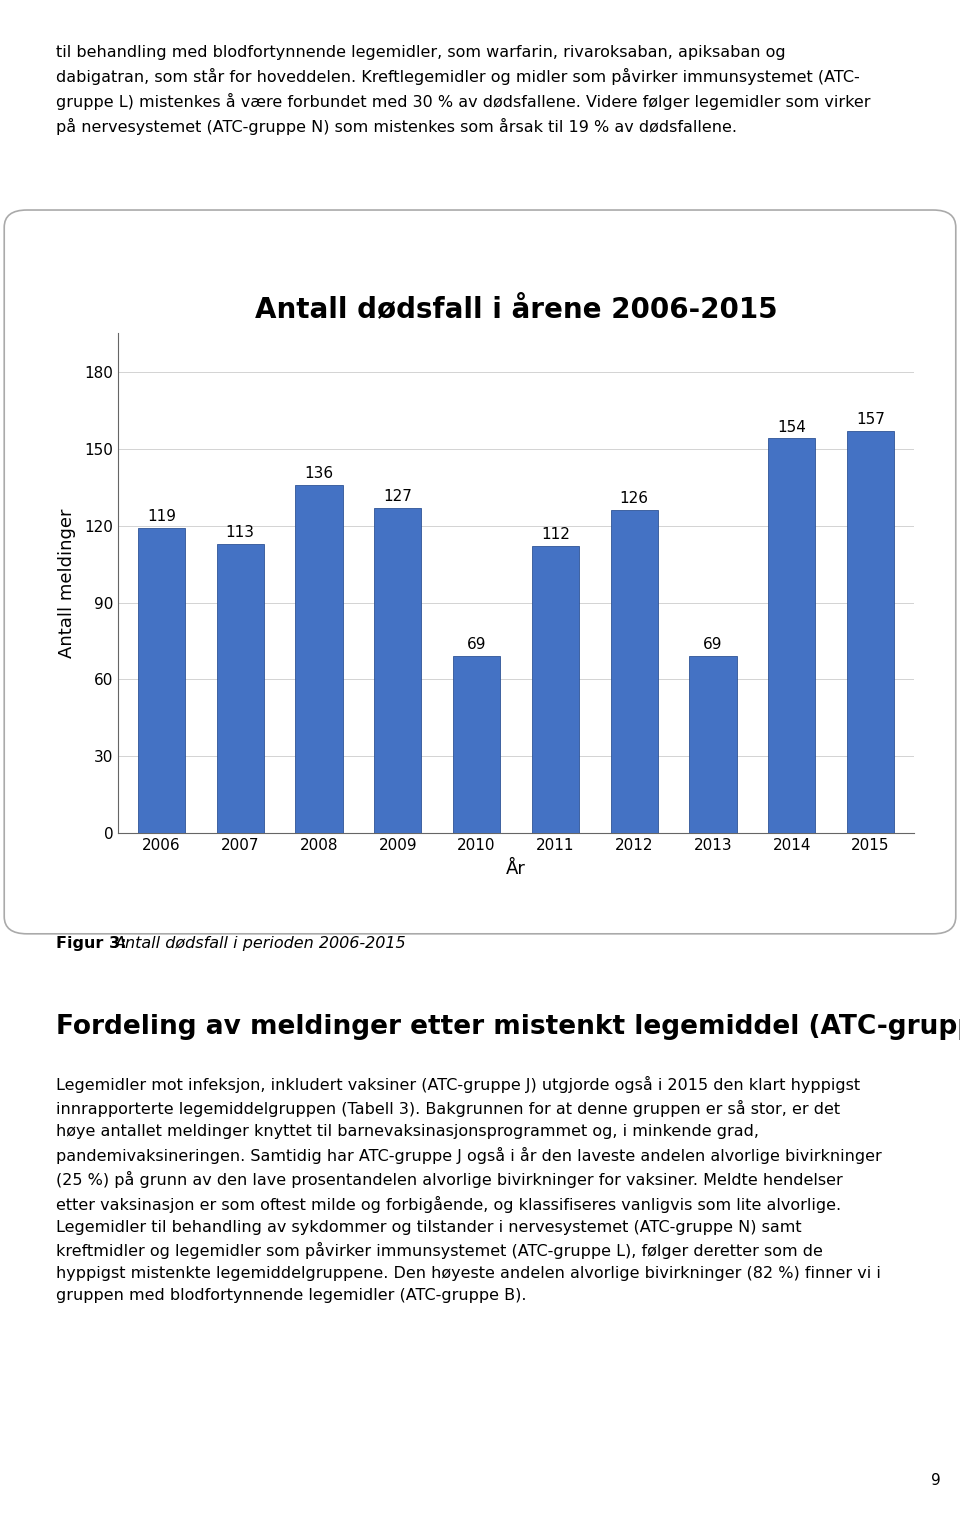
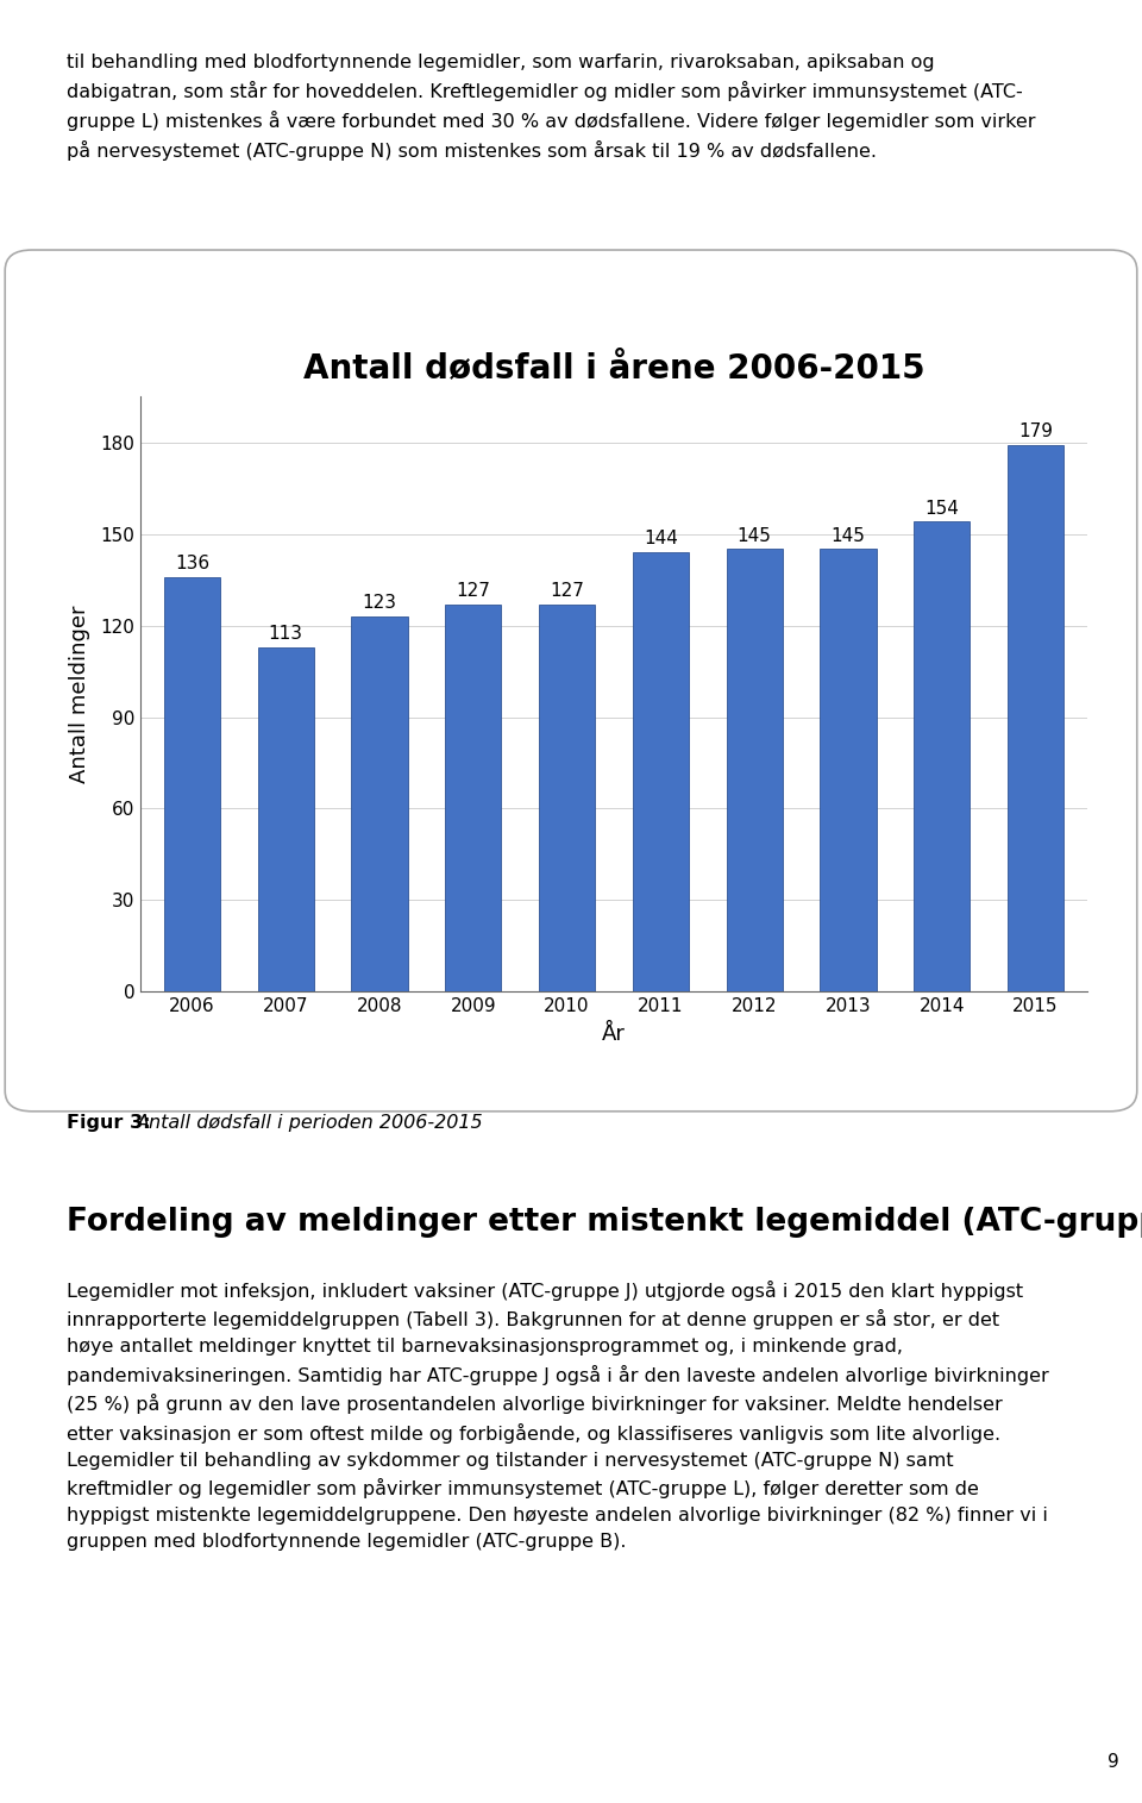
2006: 119 -> 136
2008: 136 -> 123
2010: 69 -> 127
2011: 112 -> 144
2012: 126 -> 145
2013: 69 -> 145
2015: 157 -> 179
